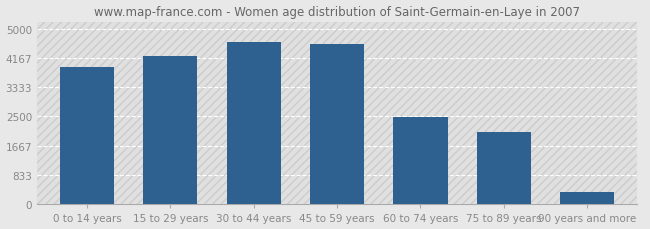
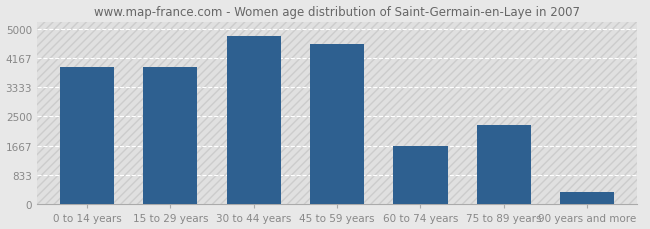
15 to 29 years: 4220 -> 3900
30 to 44 years: 4620 -> 4800
60 to 74 years: 2480 -> 1650
75 to 89 years: 2050 -> 2250
